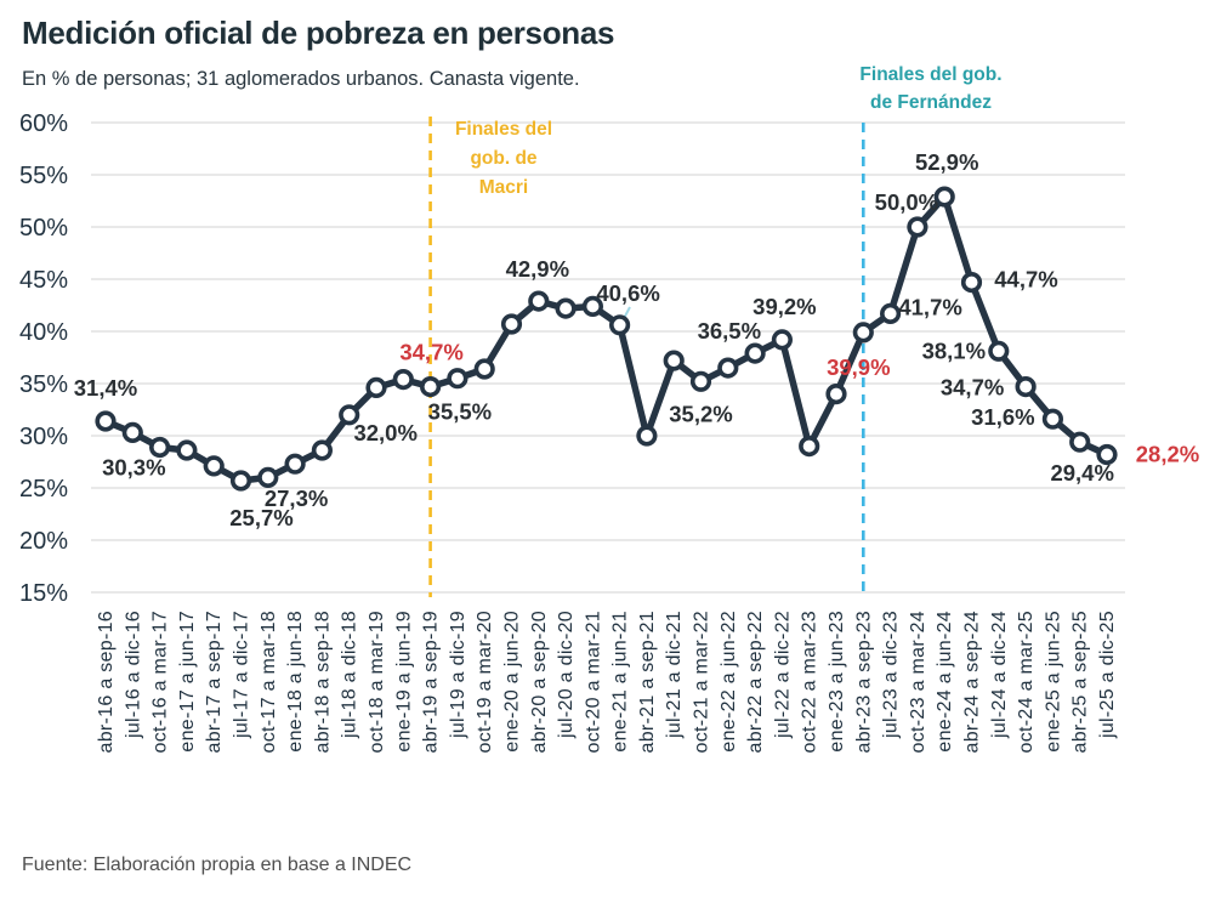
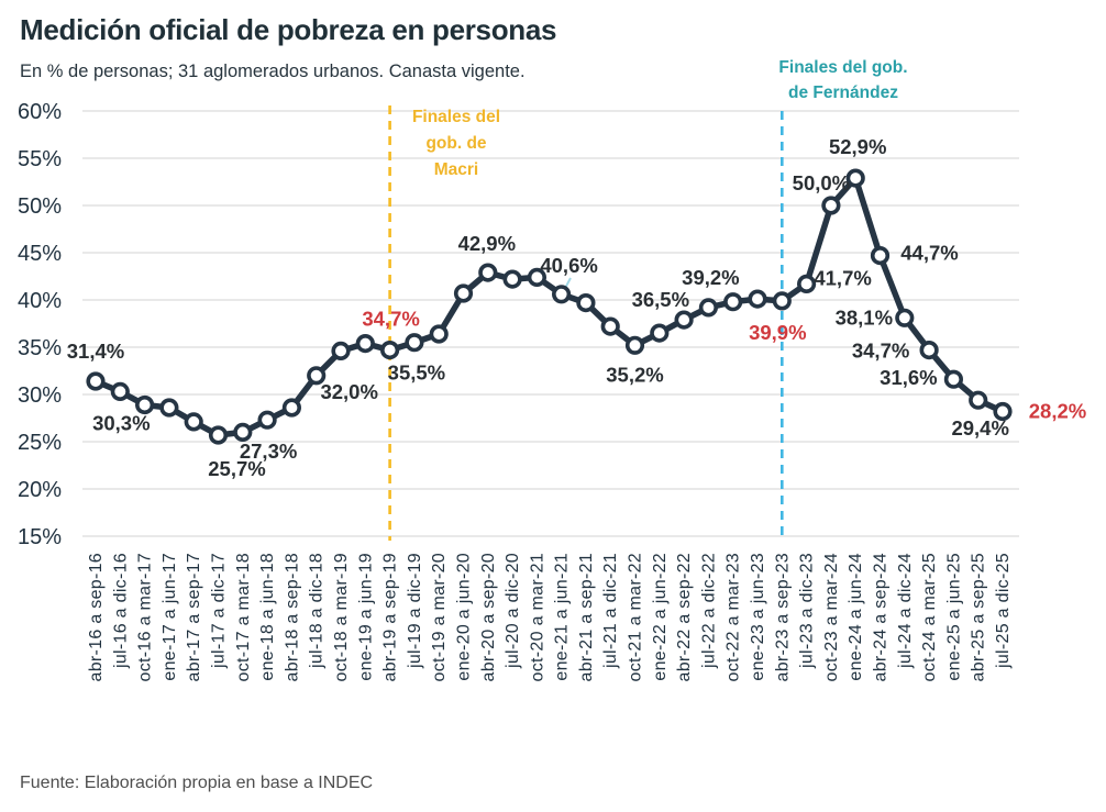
abr-21 a sep-21: 30% -> 40%
oct-22 a mar-23: 29% -> 40%
ene-23 a jun-23: 34% -> 40%
